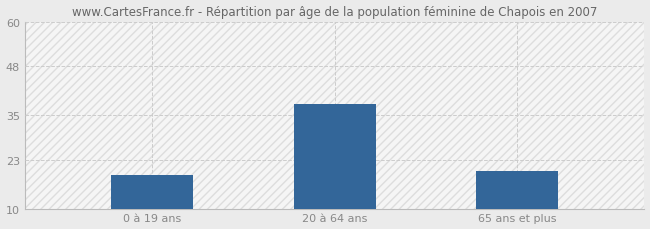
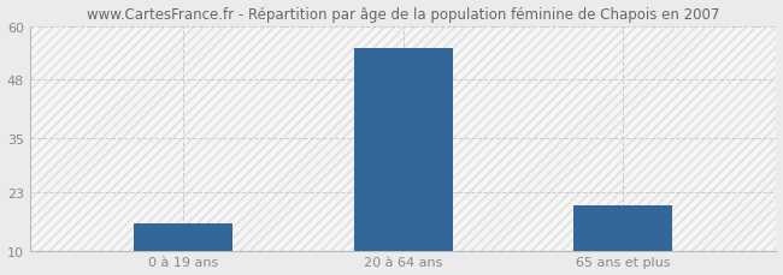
0 à 19 ans: 19 -> 16
20 à 64 ans: 38 -> 55
